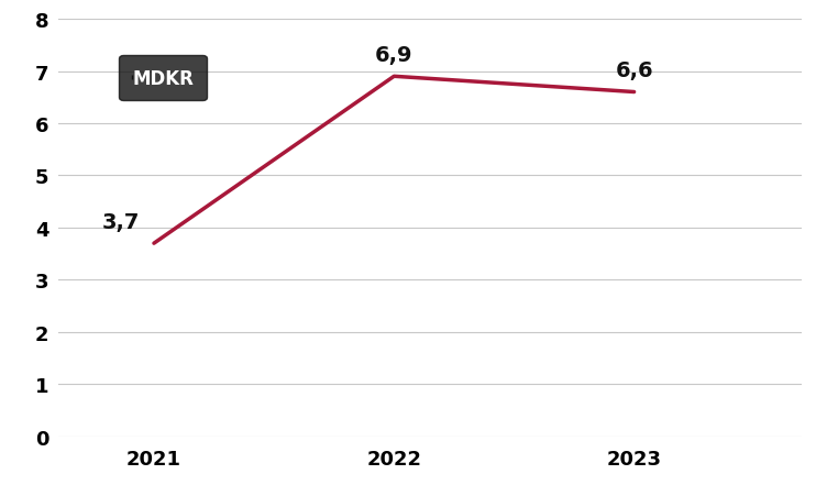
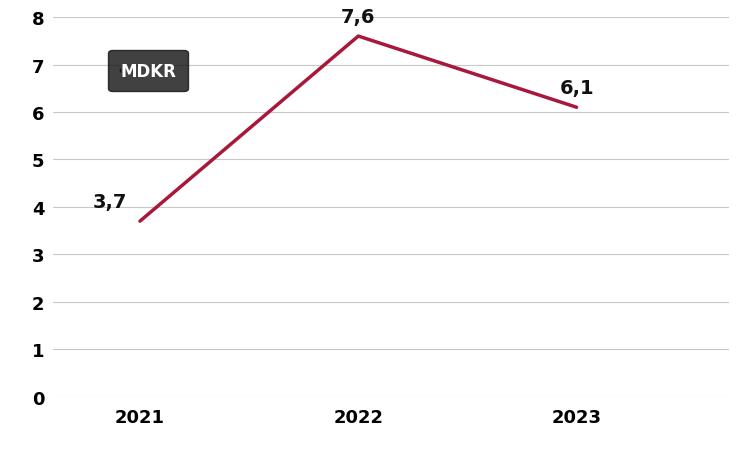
2022: 6,9 -> 7,6
2023: 6,6 -> 6,1
